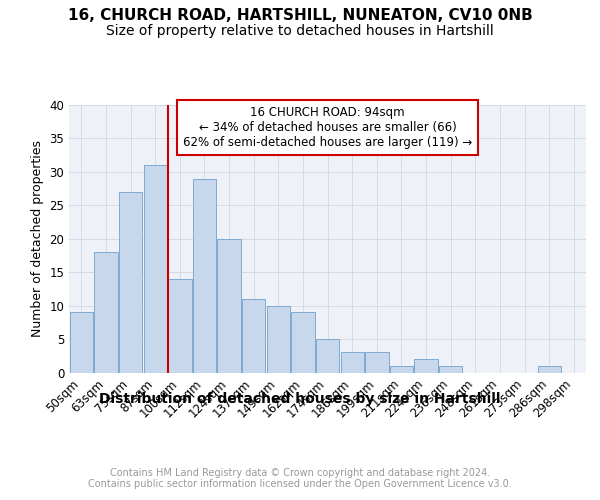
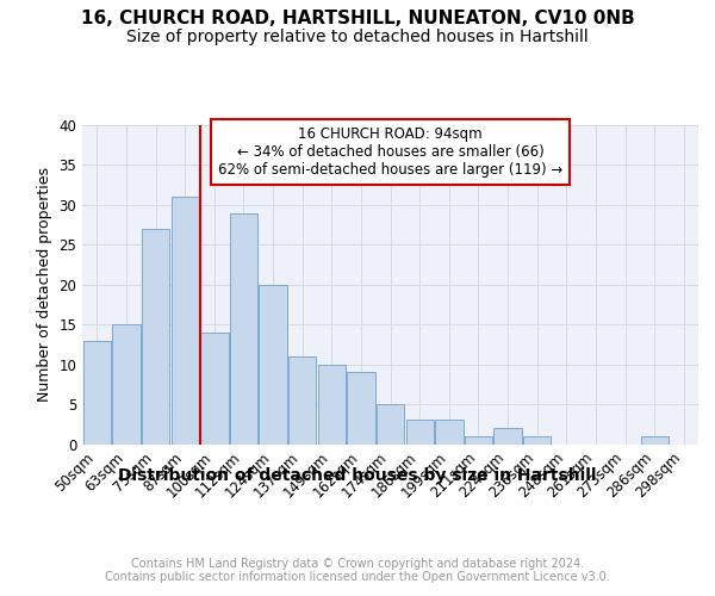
50sqm: 9 -> 13
63sqm: 18 -> 15
